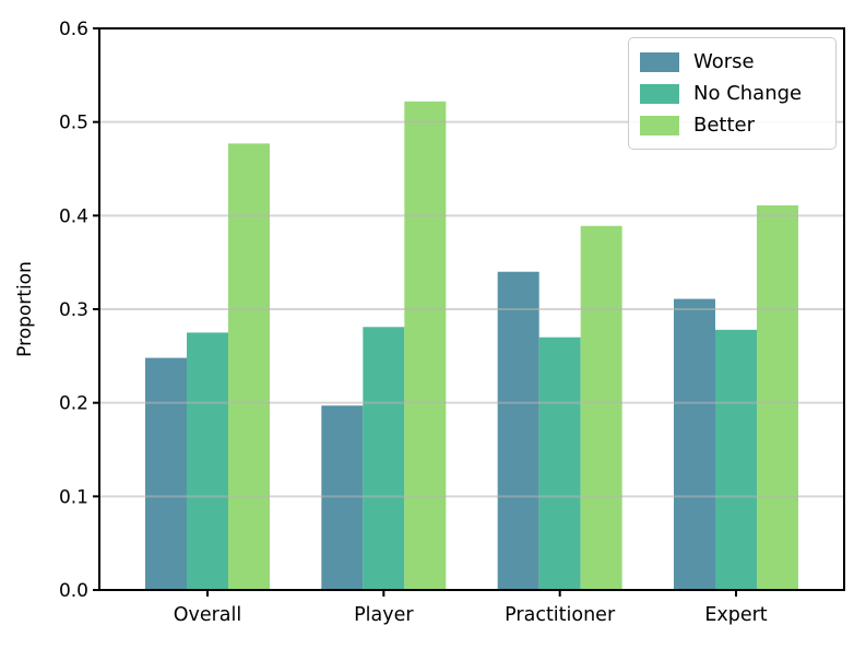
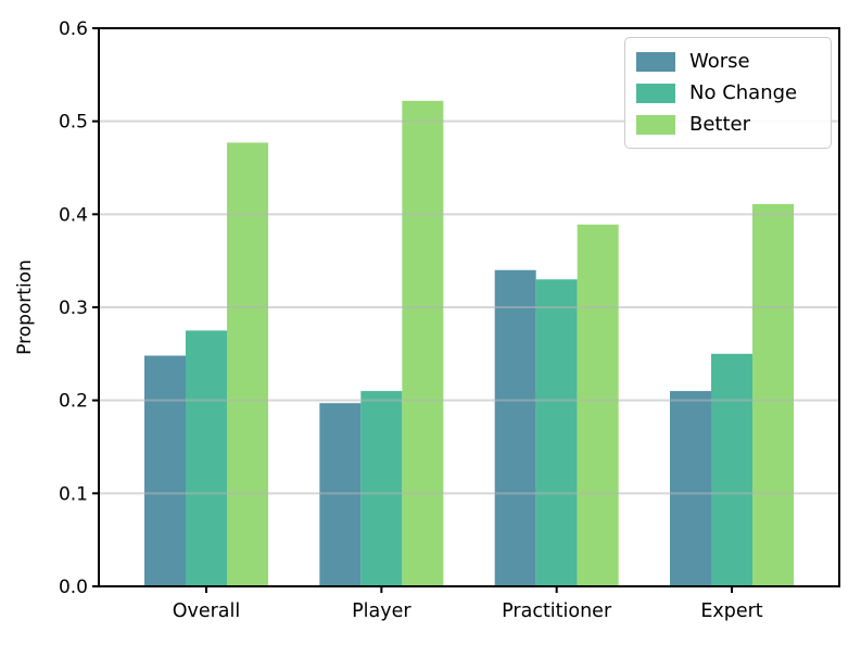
No Change/Player: 0.28 -> 0.21
No Change/Practitioner: 0.27 -> 0.33
Worse/Expert: 0.31 -> 0.21
No Change/Expert: 0.28 -> 0.25
